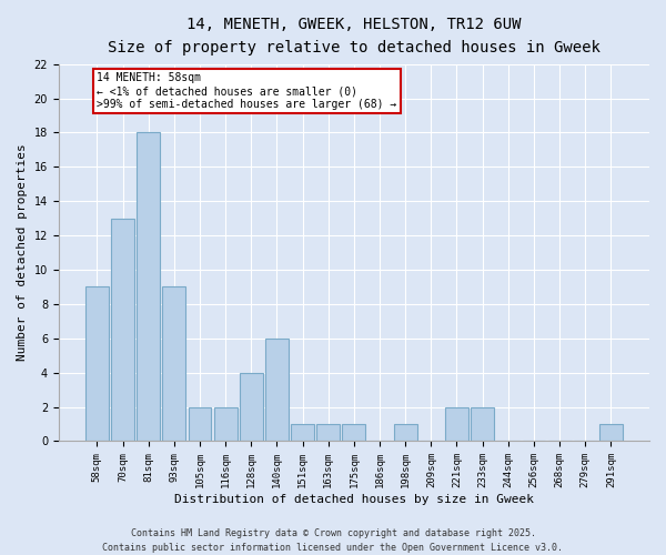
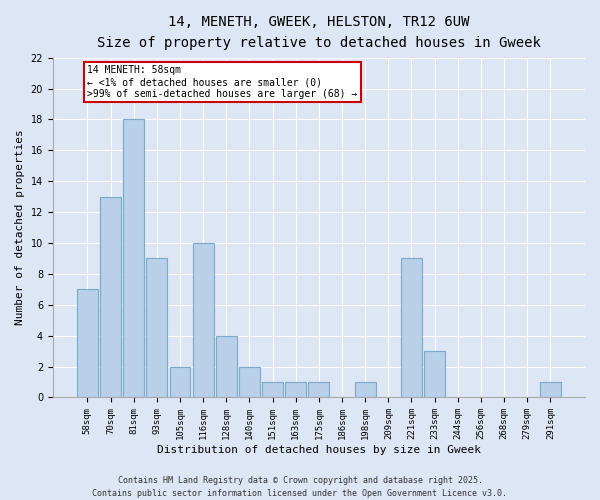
58sqm: 9 -> 7
116sqm: 2 -> 10
140sqm: 6 -> 2
221sqm: 2 -> 9
233sqm: 2 -> 3
